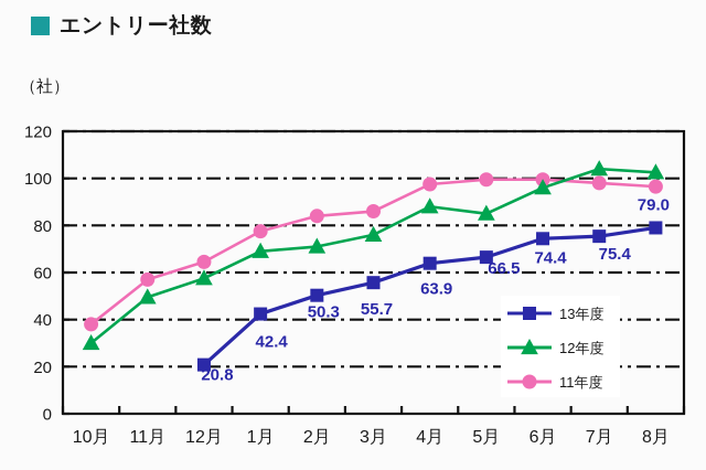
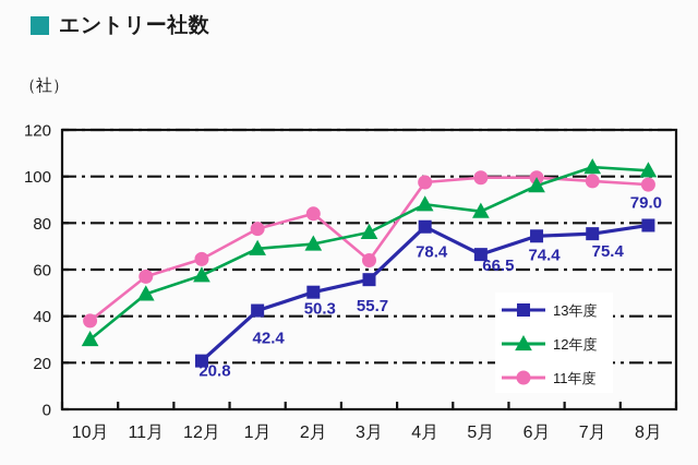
11年度/3月: 86 -> 64
13年度/4月: 63.9 -> 78.4
